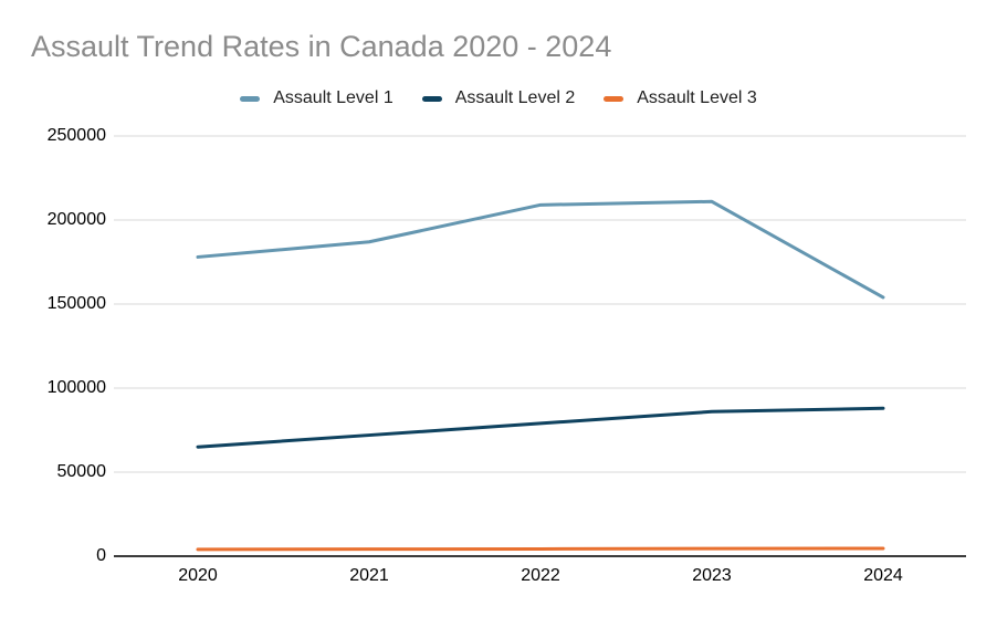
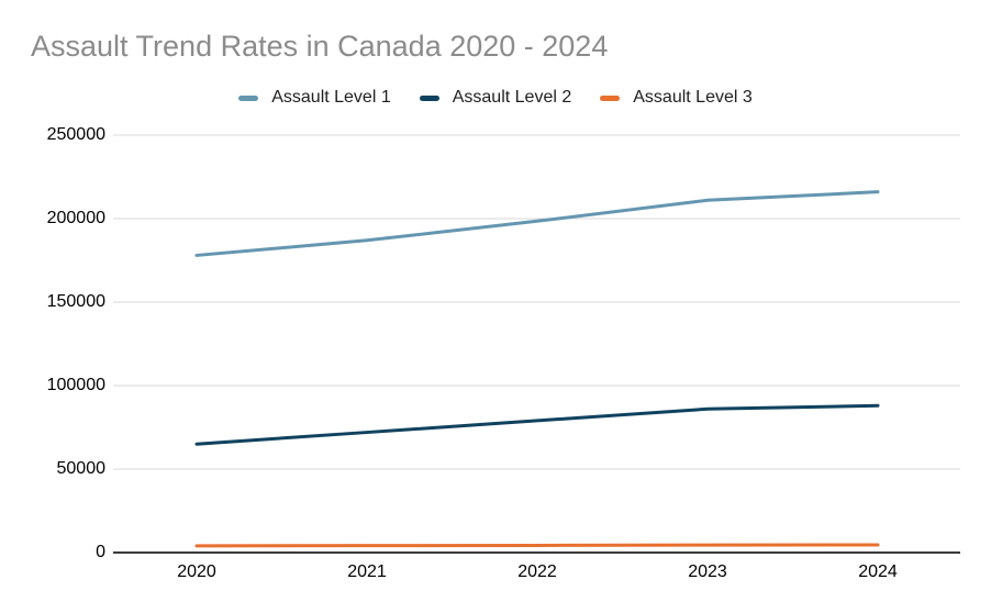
Assault Level 1/2022: 209000 -> 198000
Assault Level 1/2024: 154000 -> 216000
